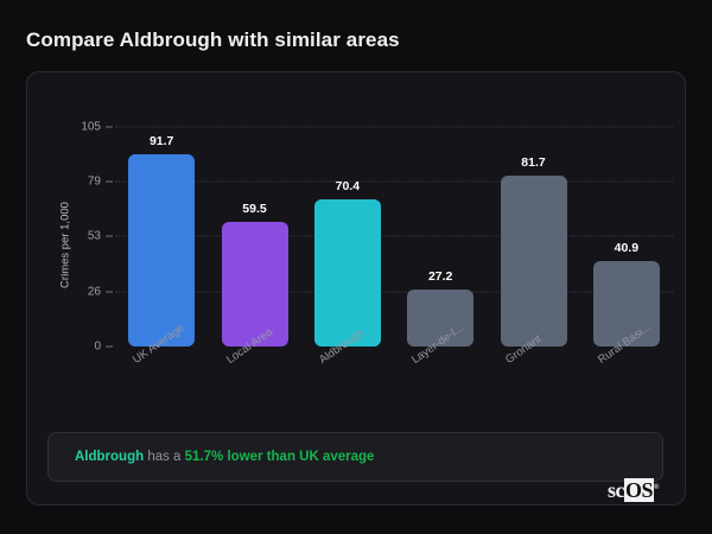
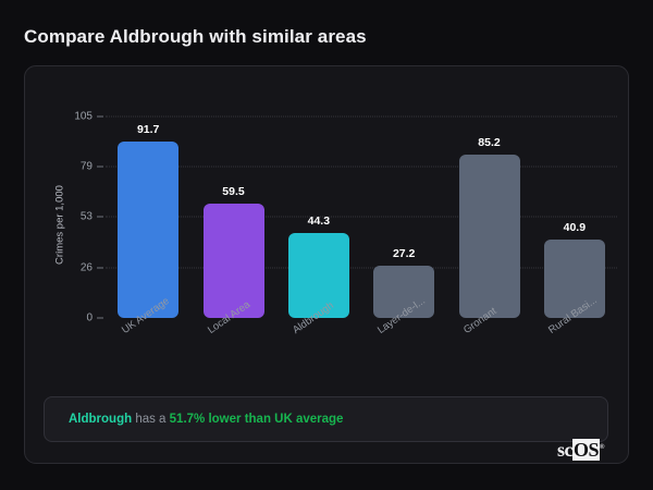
Aldbrough: 70.4 -> 44.3
Gronant: 81.7 -> 85.2
